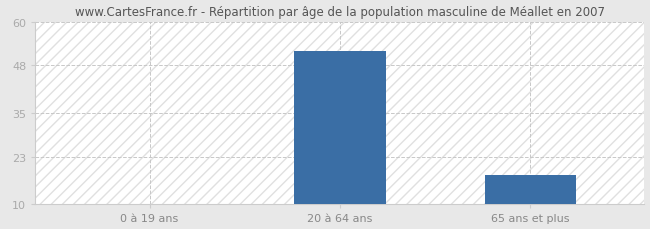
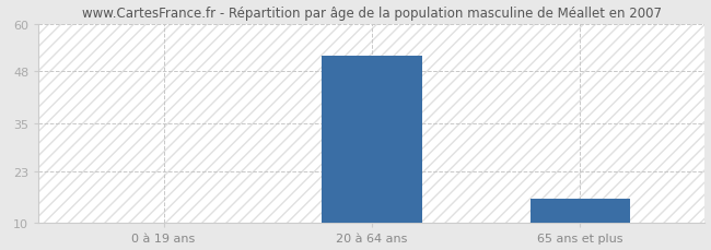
65 ans et plus: 18 -> 16
